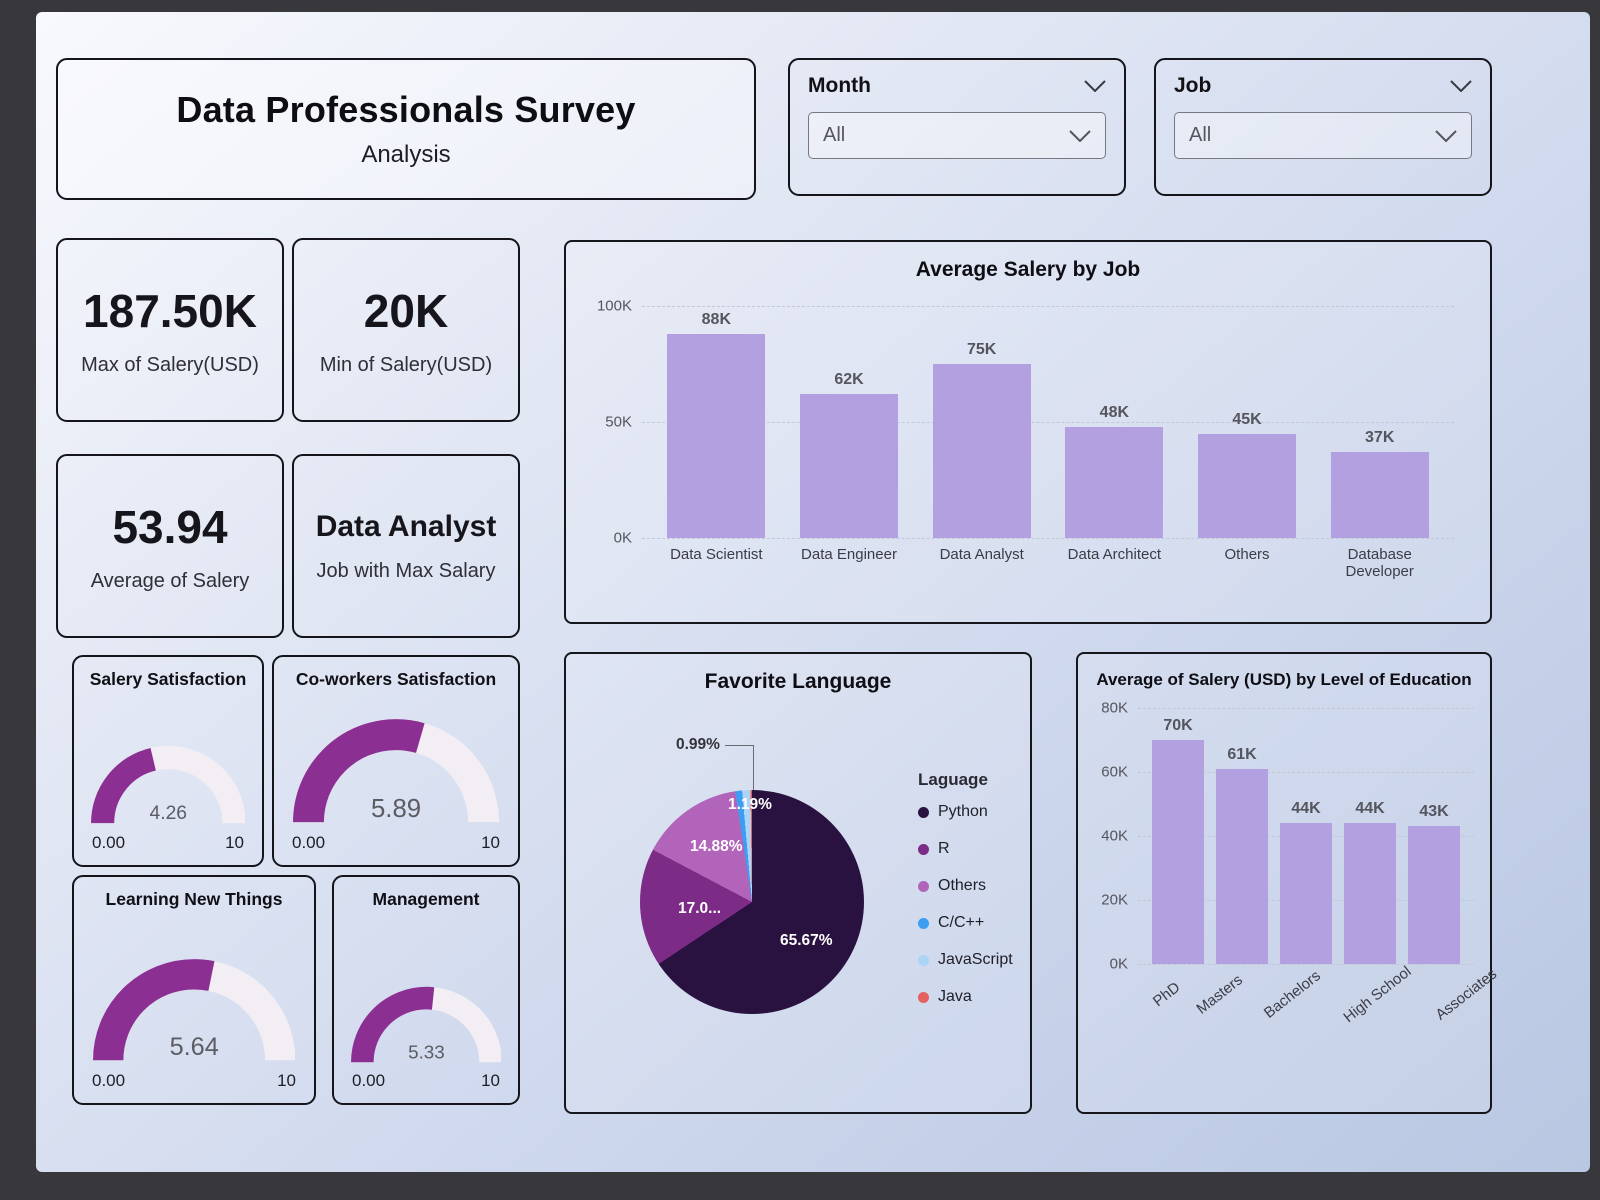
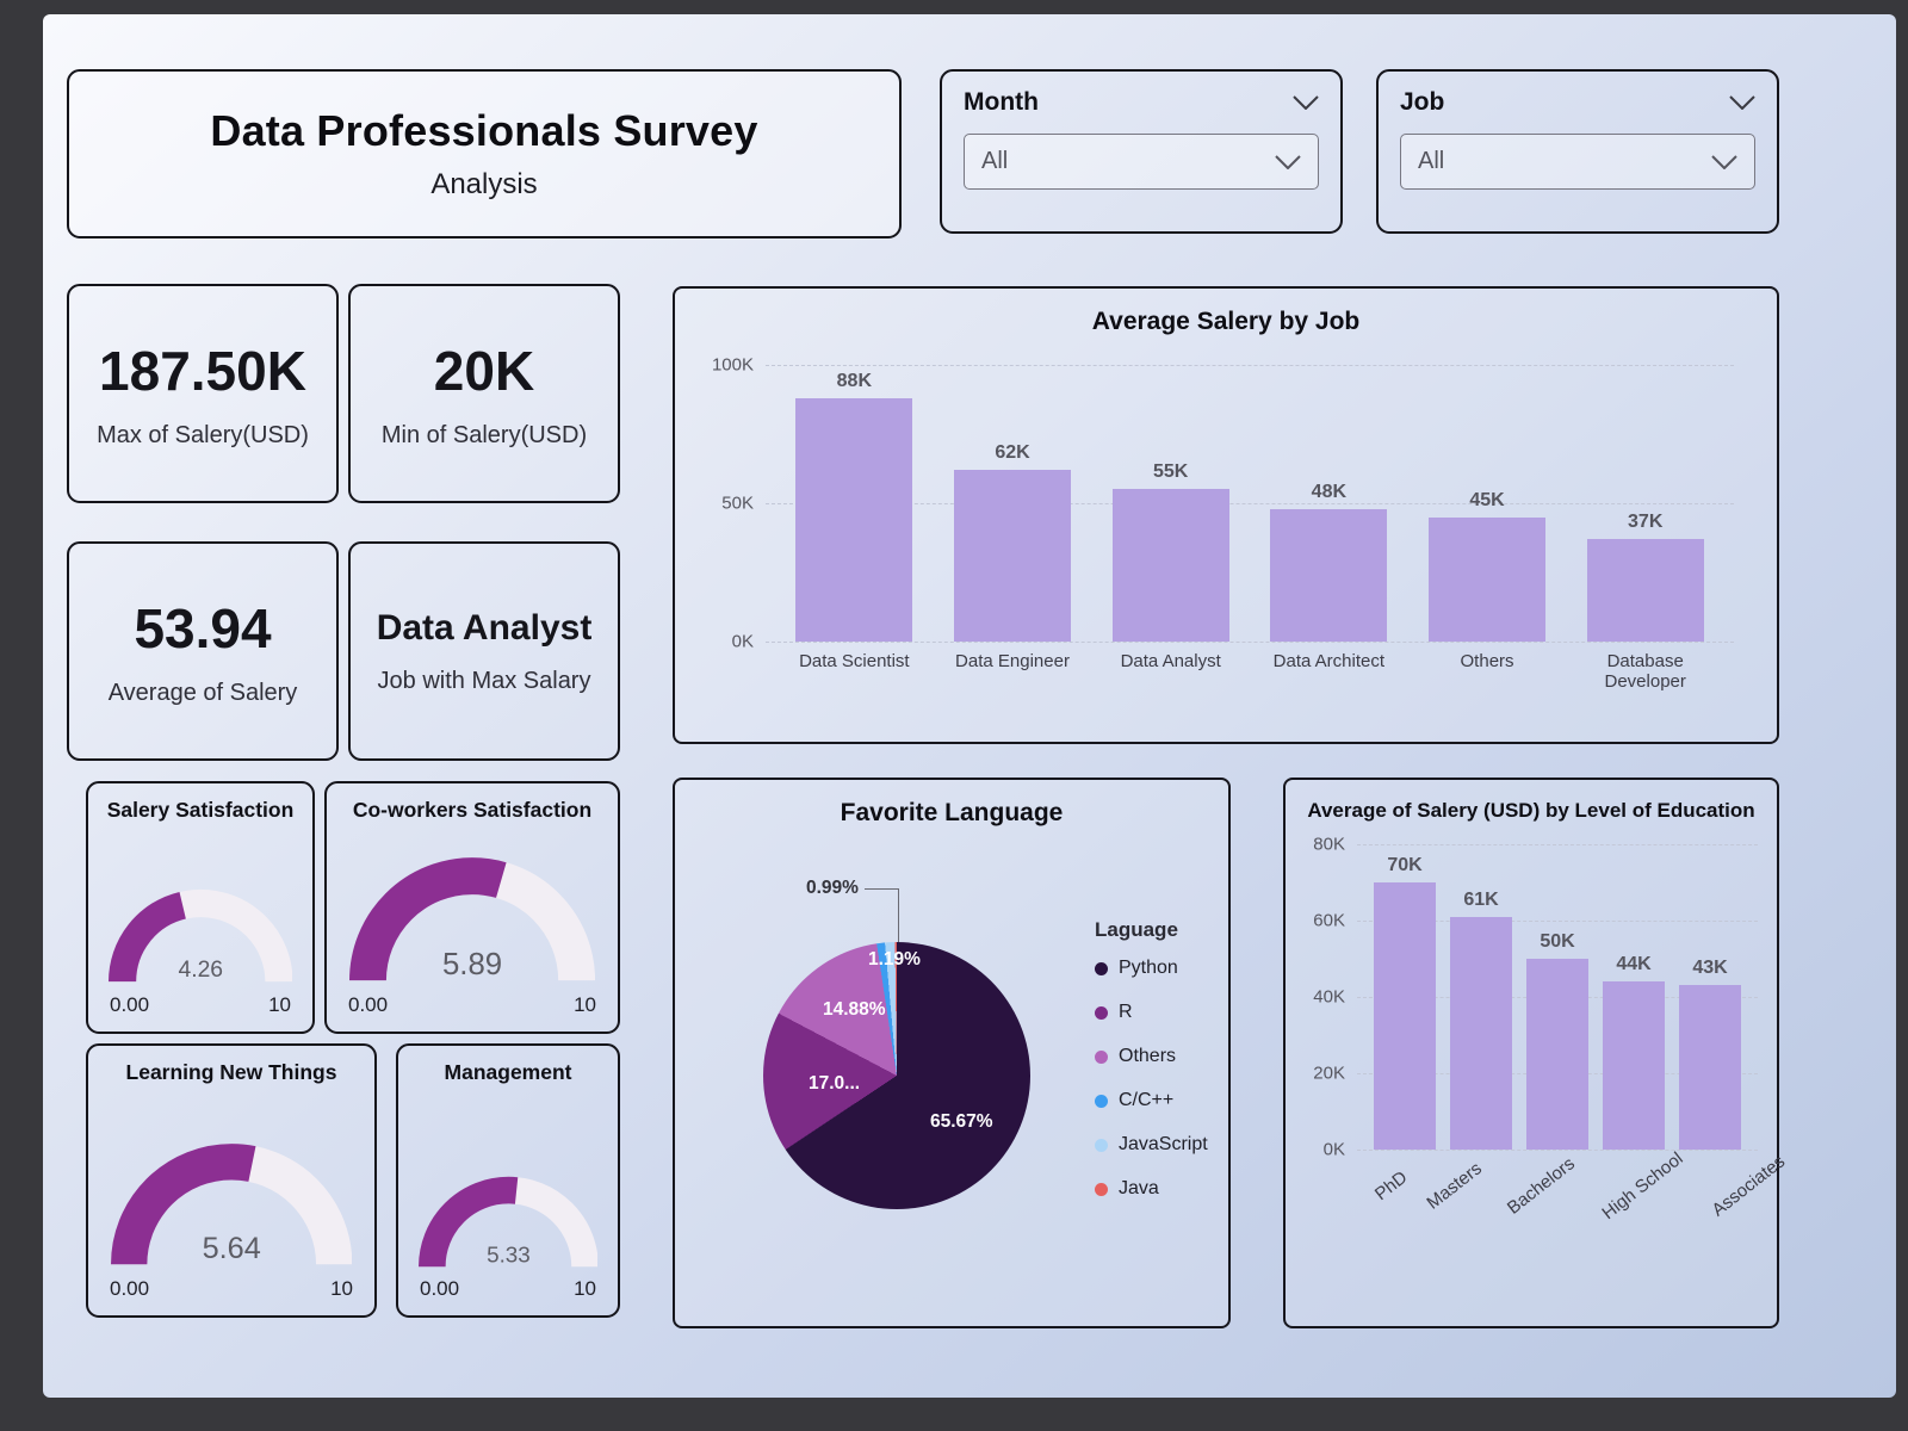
Average Salery by Job/Data Analyst: 75K -> 55K
Average of Salery (USD) by Level of Education/Bachelors: 44K -> 50K
